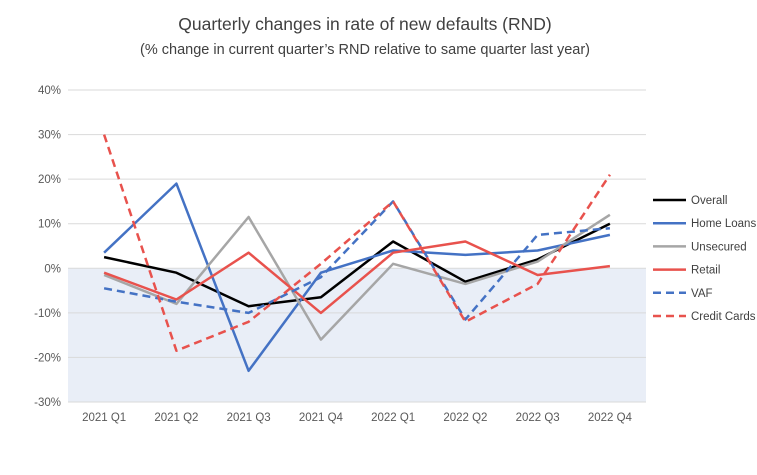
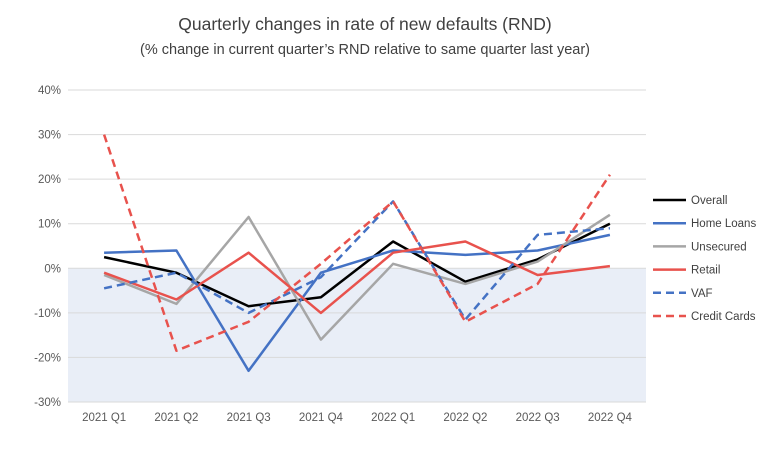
Home Loans/2021 Q2: 19% -> 4%
VAF/2021 Q2: -8% -> -1%
